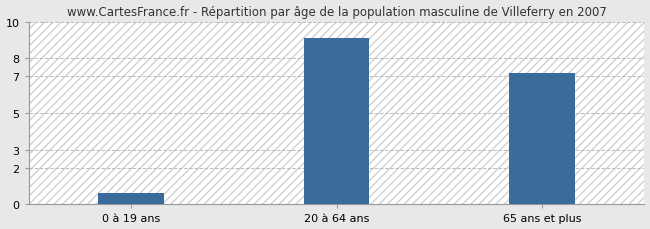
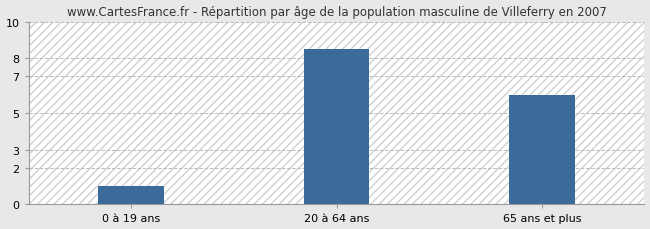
0 à 19 ans: 0.6 -> 1.0
20 à 64 ans: 9.1 -> 8.5
65 ans et plus: 7.2 -> 6.0
